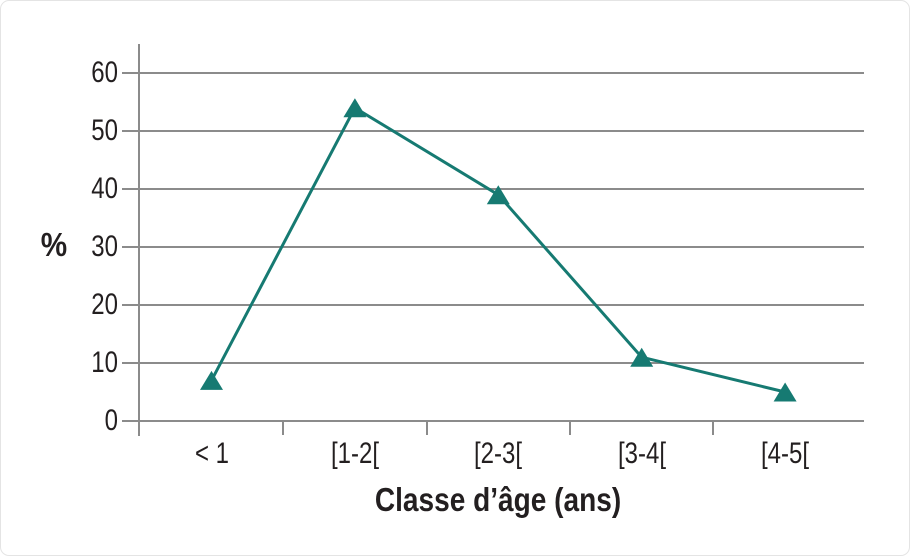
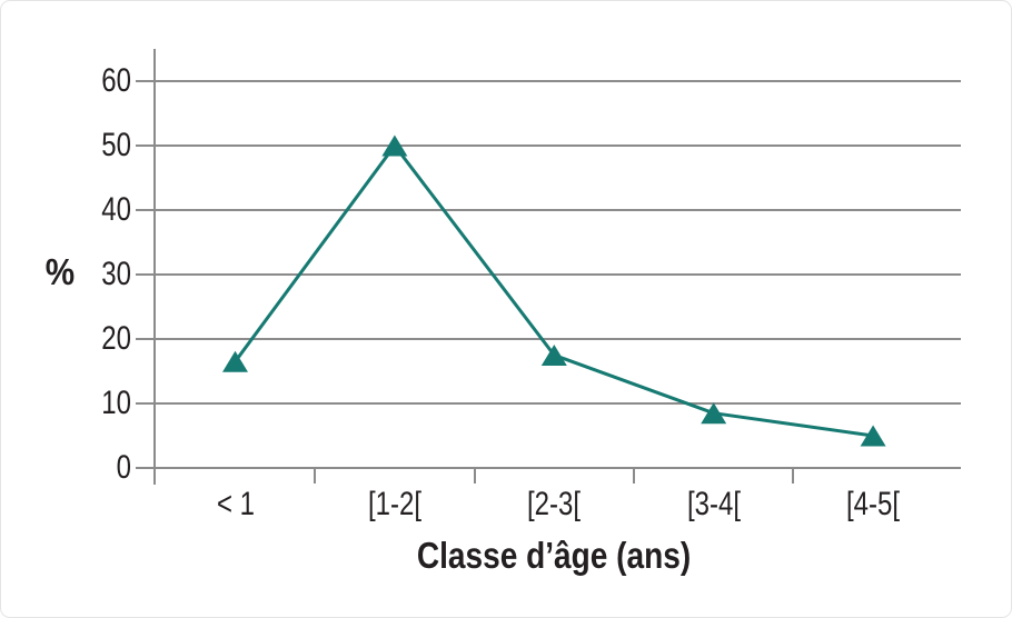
< 1: 7 -> 16
[1-2[: 54 -> 50
[2-3[: 39 -> 18
[3-4[: 11 -> 8
